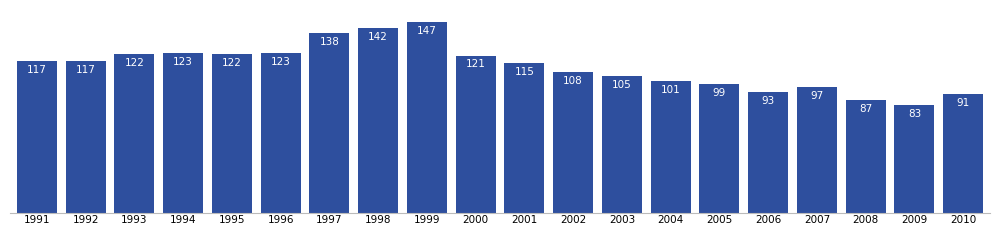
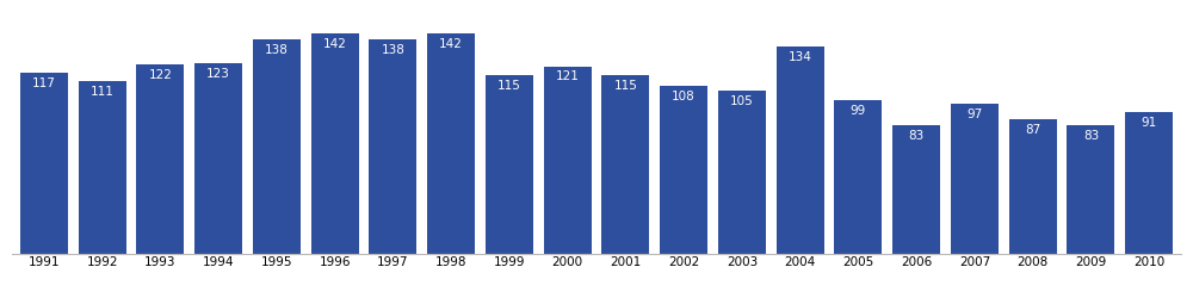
1992: 117 -> 111
1995: 122 -> 138
1996: 123 -> 142
1999: 147 -> 115
2004: 101 -> 134
2006: 93 -> 83
